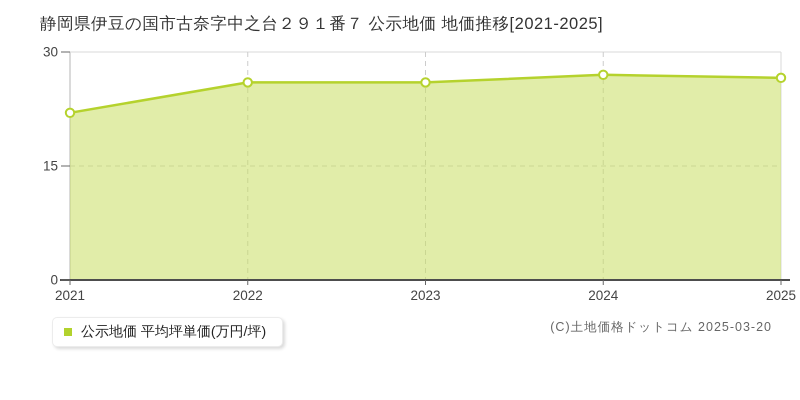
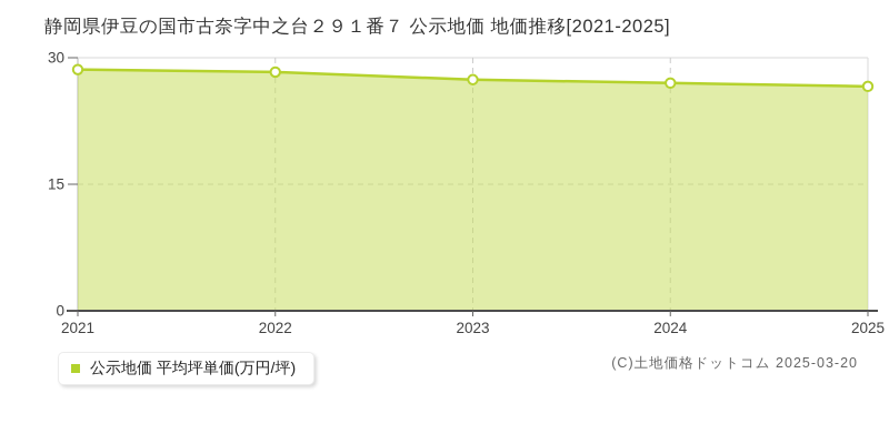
2021: 22 -> 29
2022: 26 -> 28
2023: 26 -> 27
